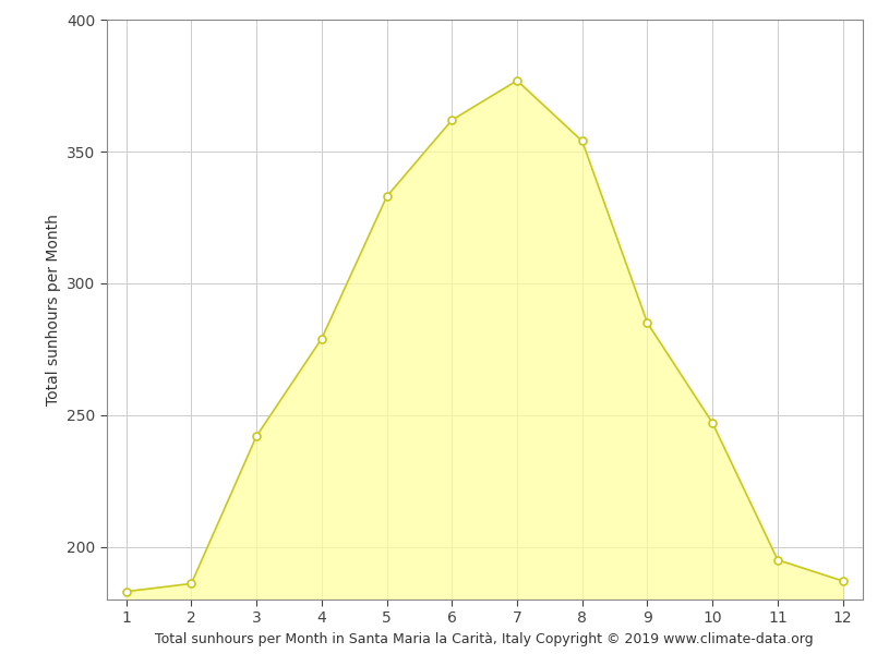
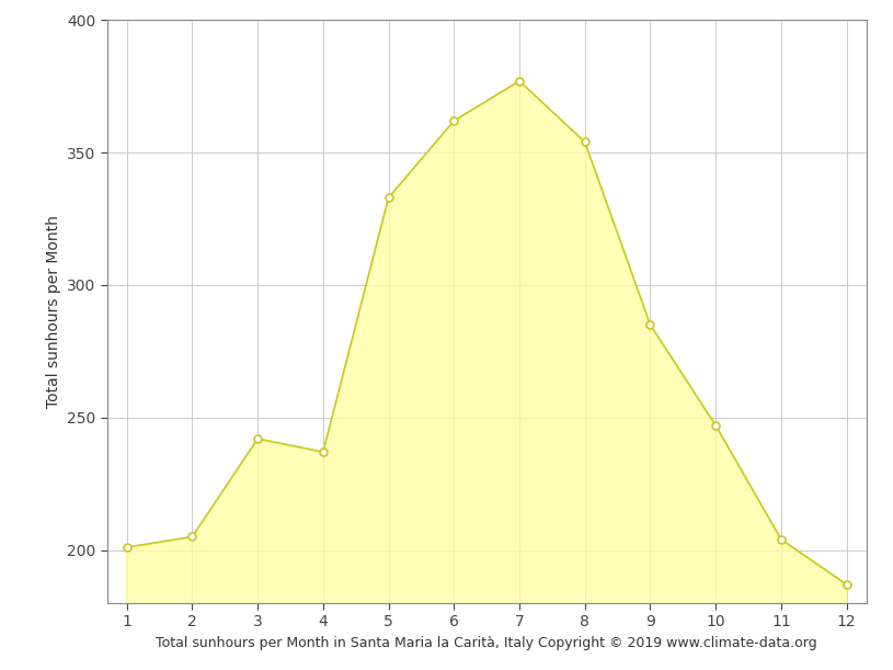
1: 183 -> 201
2: 186 -> 205
4: 279 -> 237
11: 195 -> 204
